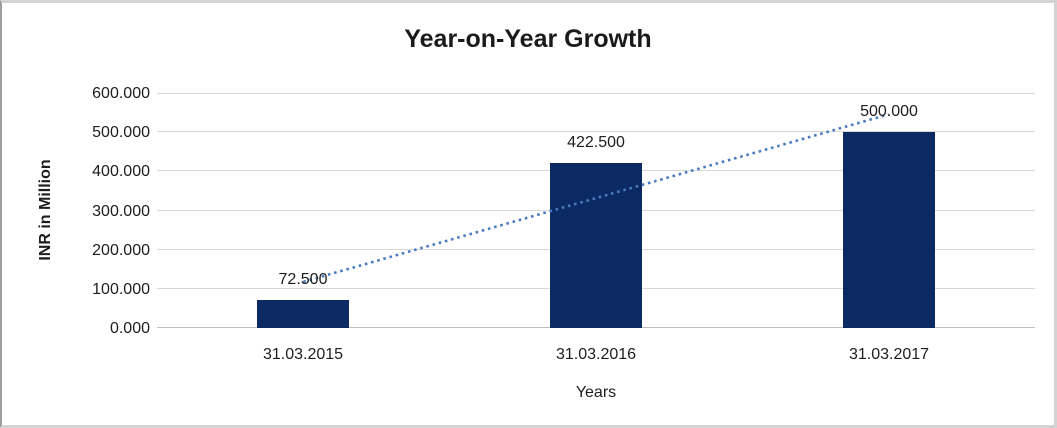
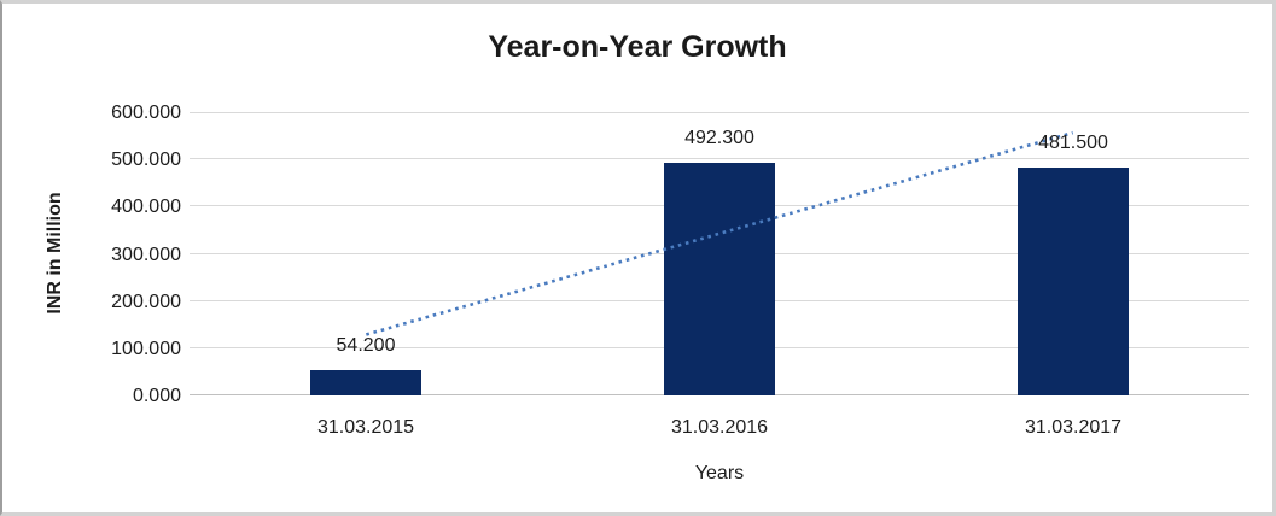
31.03.2015: 72.500 -> 54.200
31.03.2016: 422.500 -> 492.300
31.03.2017: 500.000 -> 481.500
